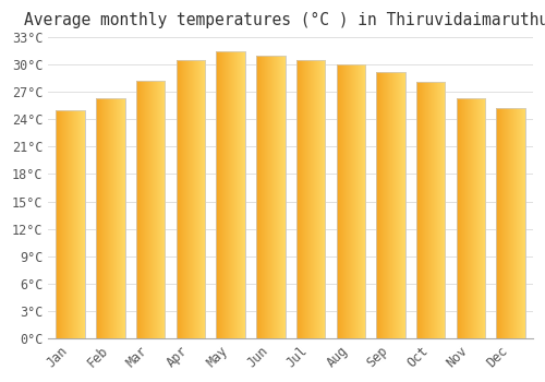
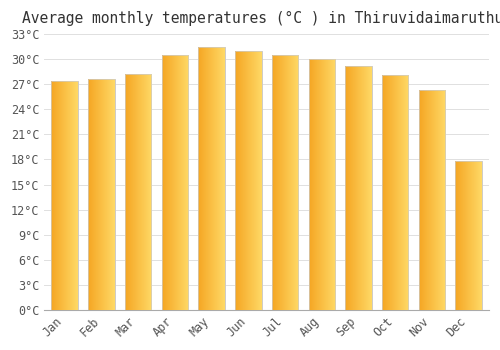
Jan: 25.0°C -> 27.4°C
Feb: 26.3°C -> 27.6°C
Dec: 25.2°C -> 17.8°C
